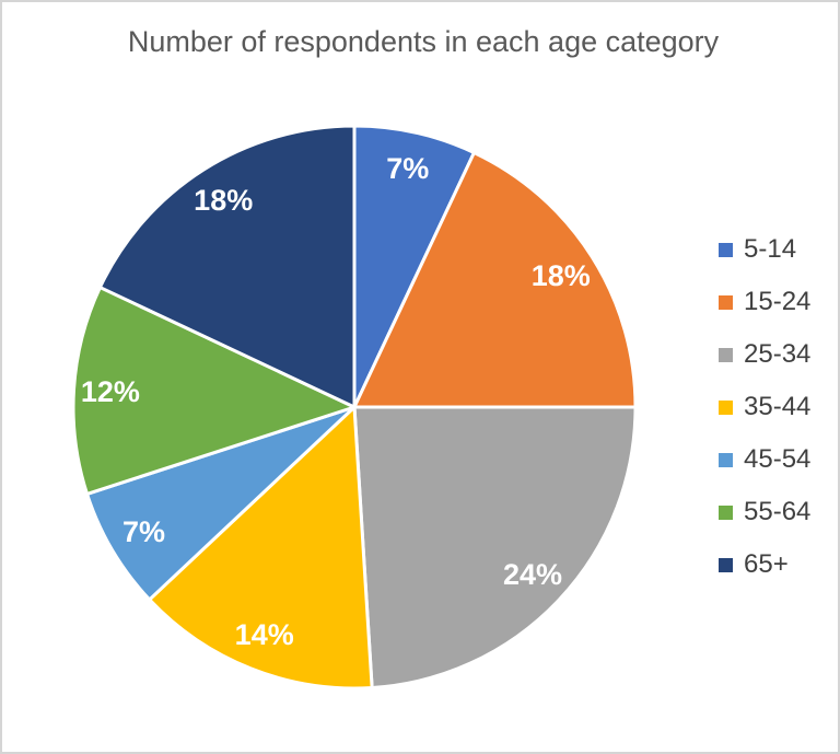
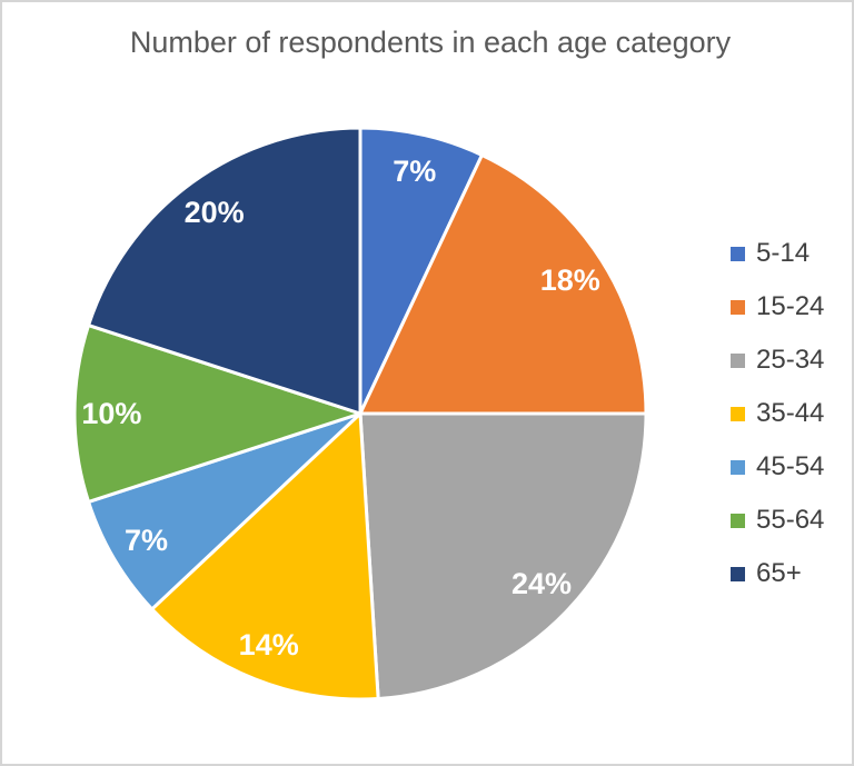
55-64: 12% -> 10%
65+: 18% -> 20%
